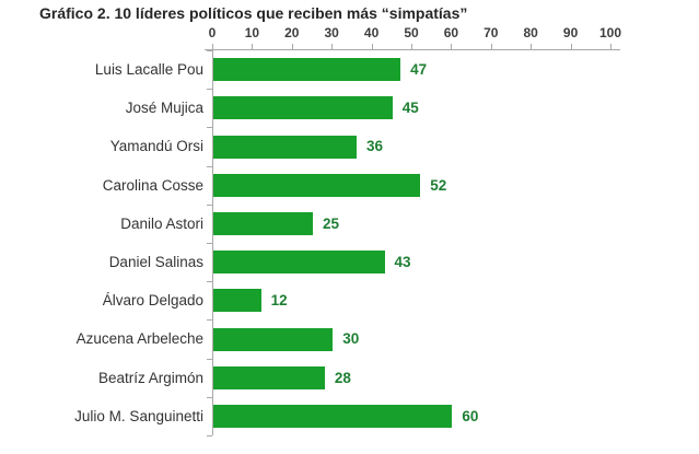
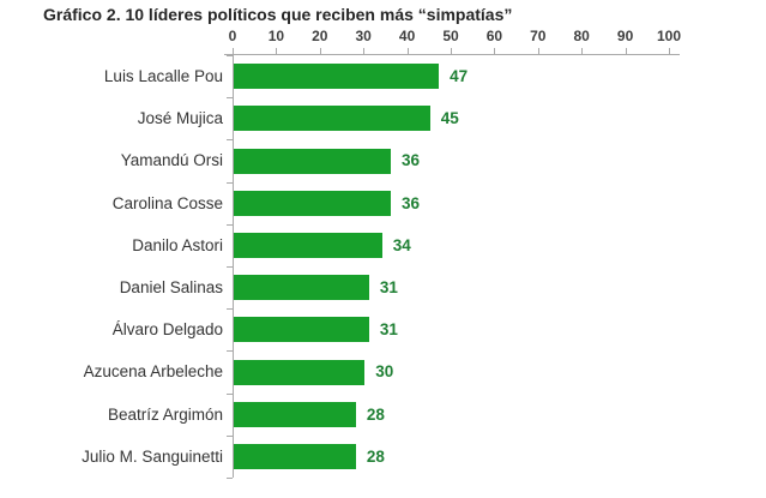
Carolina Cosse: 52 -> 36
Danilo Astori: 25 -> 34
Daniel Salinas: 43 -> 31
Álvaro Delgado: 12 -> 31
Julio M. Sanguinetti: 60 -> 28
